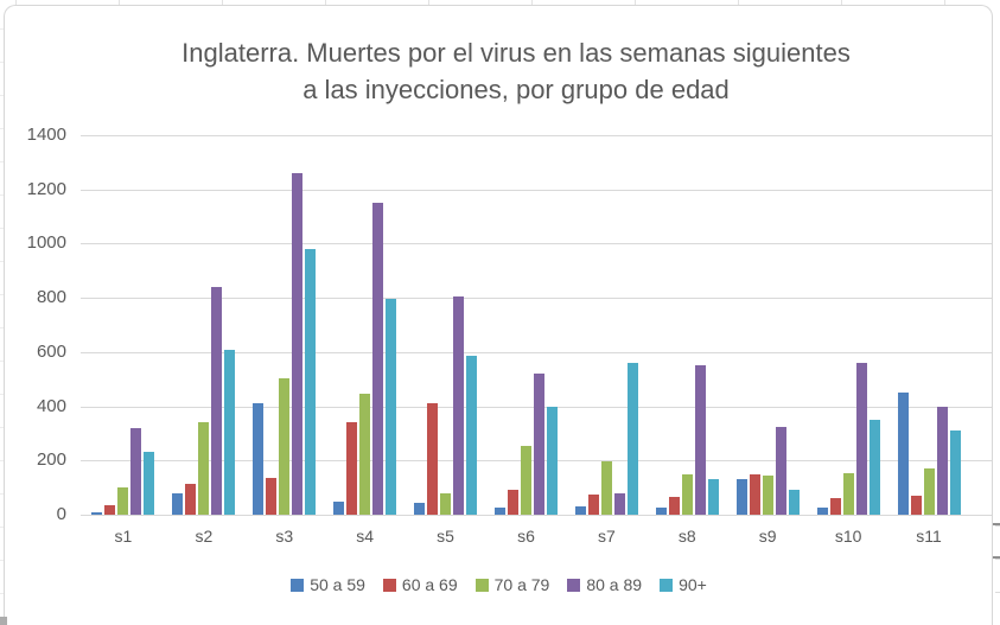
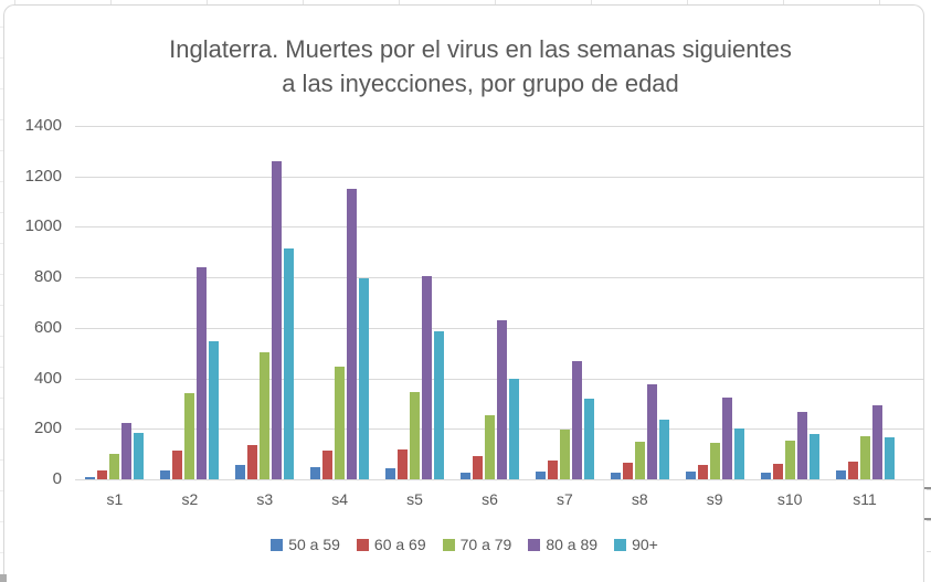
80 a 89/s1: 320 -> 220
90+/s1: 230 -> 180
50 a 59/s2: 80 -> 40
90+/s2: 610 -> 540
50 a 59/s3: 410 -> 60
90+/s3: 980 -> 920
60 a 69/s4: 340 -> 120
60 a 69/s5: 410 -> 120
70 a 79/s5: 80 -> 340
80 a 89/s6: 520 -> 630
80 a 89/s7: 80 -> 470
90+/s7: 560 -> 320
80 a 89/s8: 550 -> 380
90+/s8: 130 -> 240
50 a 59/s9: 130 -> 30
60 a 69/s9: 150 -> 60
90+/s9: 90 -> 200
80 a 89/s10: 560 -> 260
90+/s10: 350 -> 180
50 a 59/s11: 450 -> 40
80 a 89/s11: 400 -> 300
90+/s11: 310 -> 160
